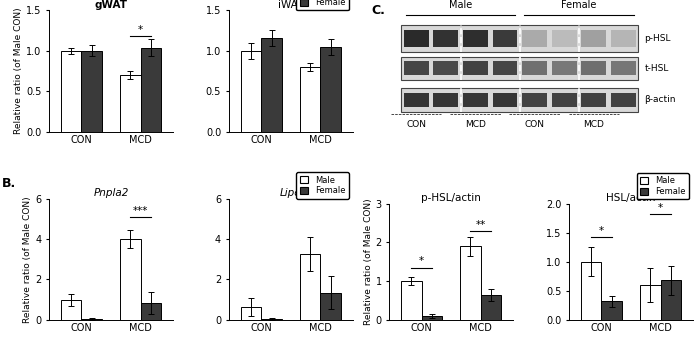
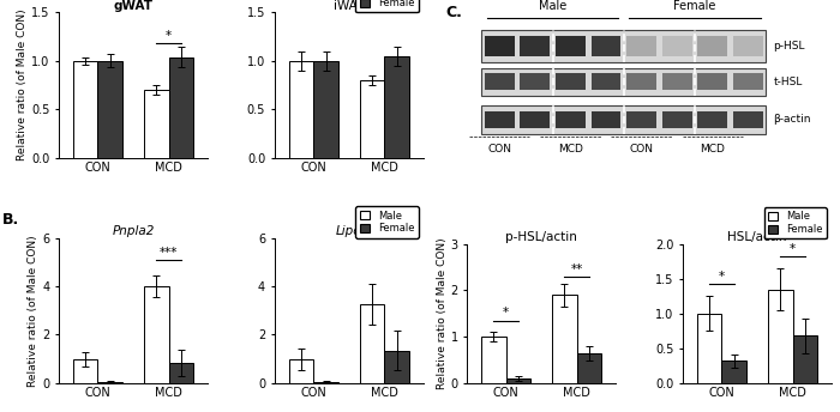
iWAT/Female/CON: 1.16 -> 1.00
Lipe/Male/CON: 0.65 -> 1.00
HSL/actin/Male/MCD: 0.60 -> 1.35
